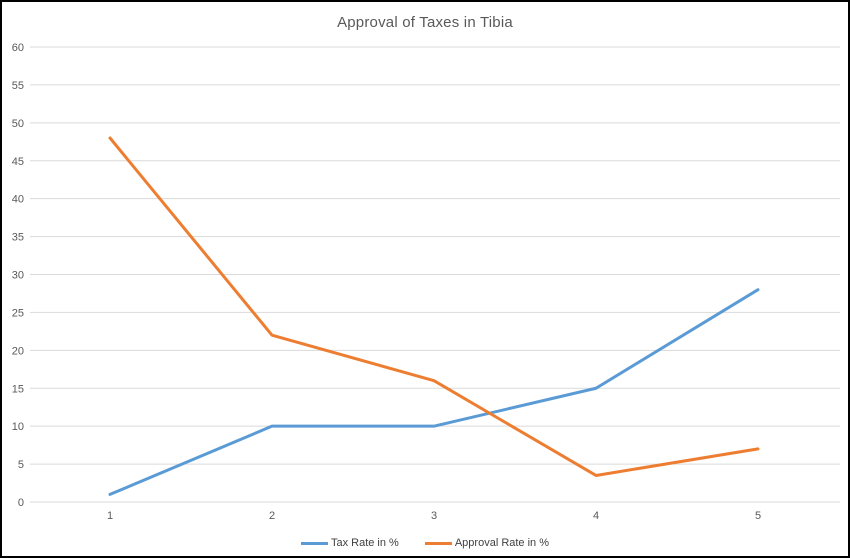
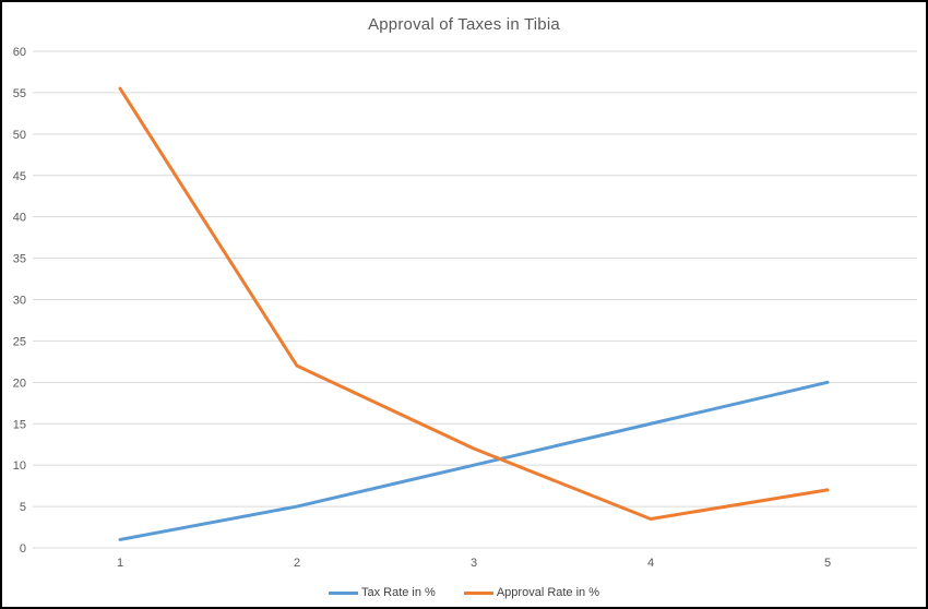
Approval Rate in %/1: 48 -> 56
Tax Rate in %/2: 10 -> 5
Approval Rate in %/3: 16 -> 12
Tax Rate in %/5: 28 -> 20
